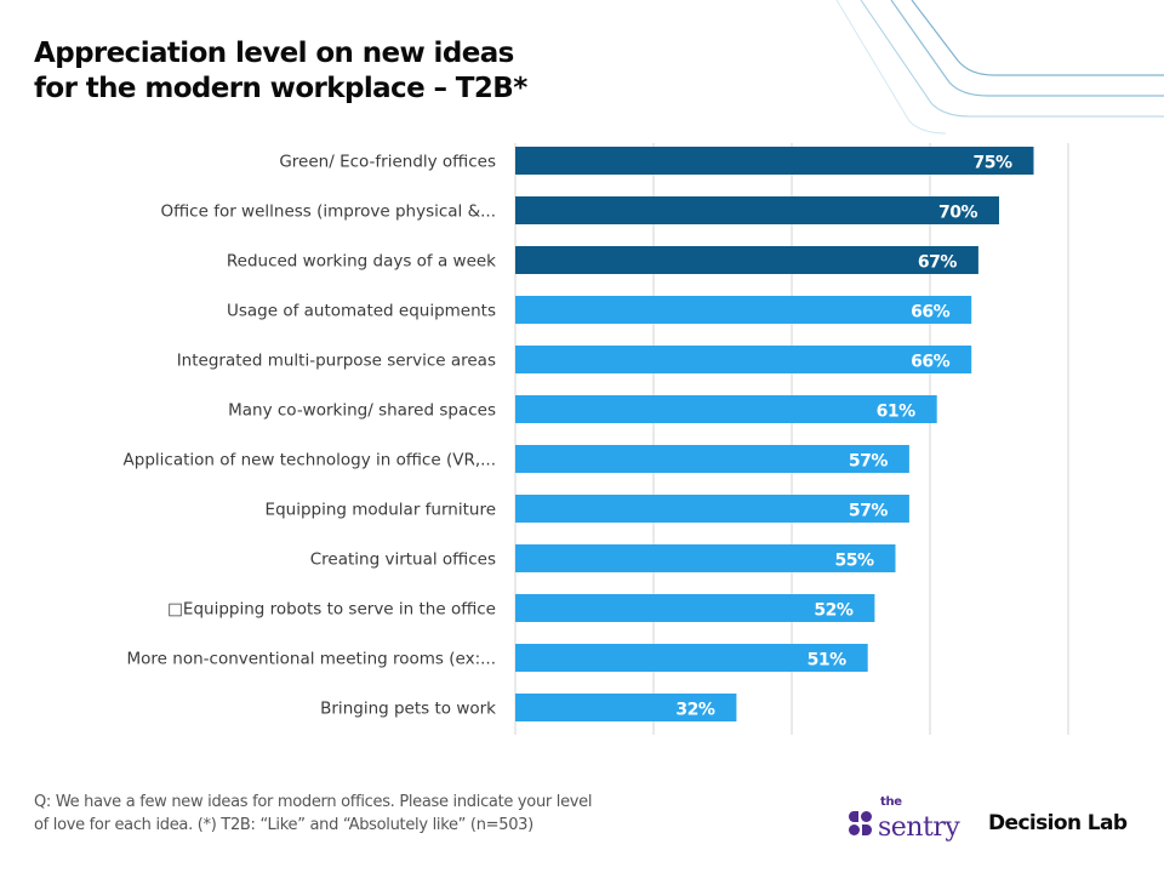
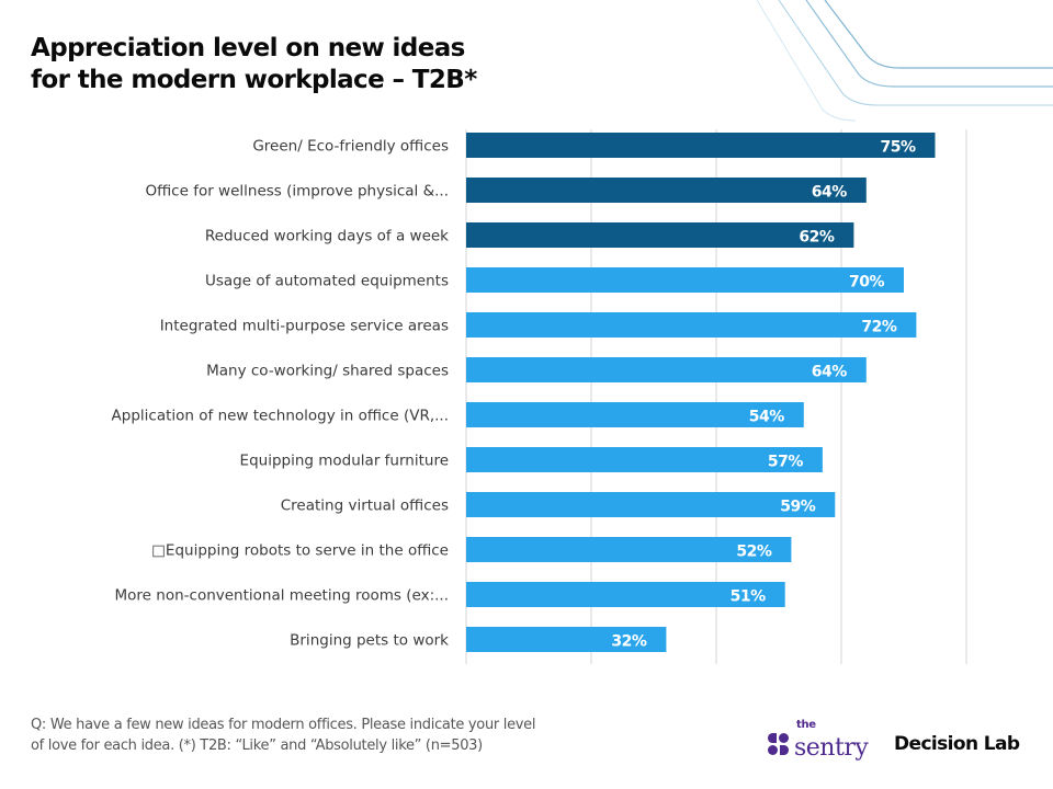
Office for wellness (improve physical &...: 70% -> 64%
Reduced working days of a week: 67% -> 62%
Usage of automated equipments: 66% -> 70%
Integrated multi-purpose service areas: 66% -> 72%
Many co-working/ shared spaces: 61% -> 64%
Application of new technology in office (VR,...: 57% -> 54%
Creating virtual offices: 55% -> 59%
